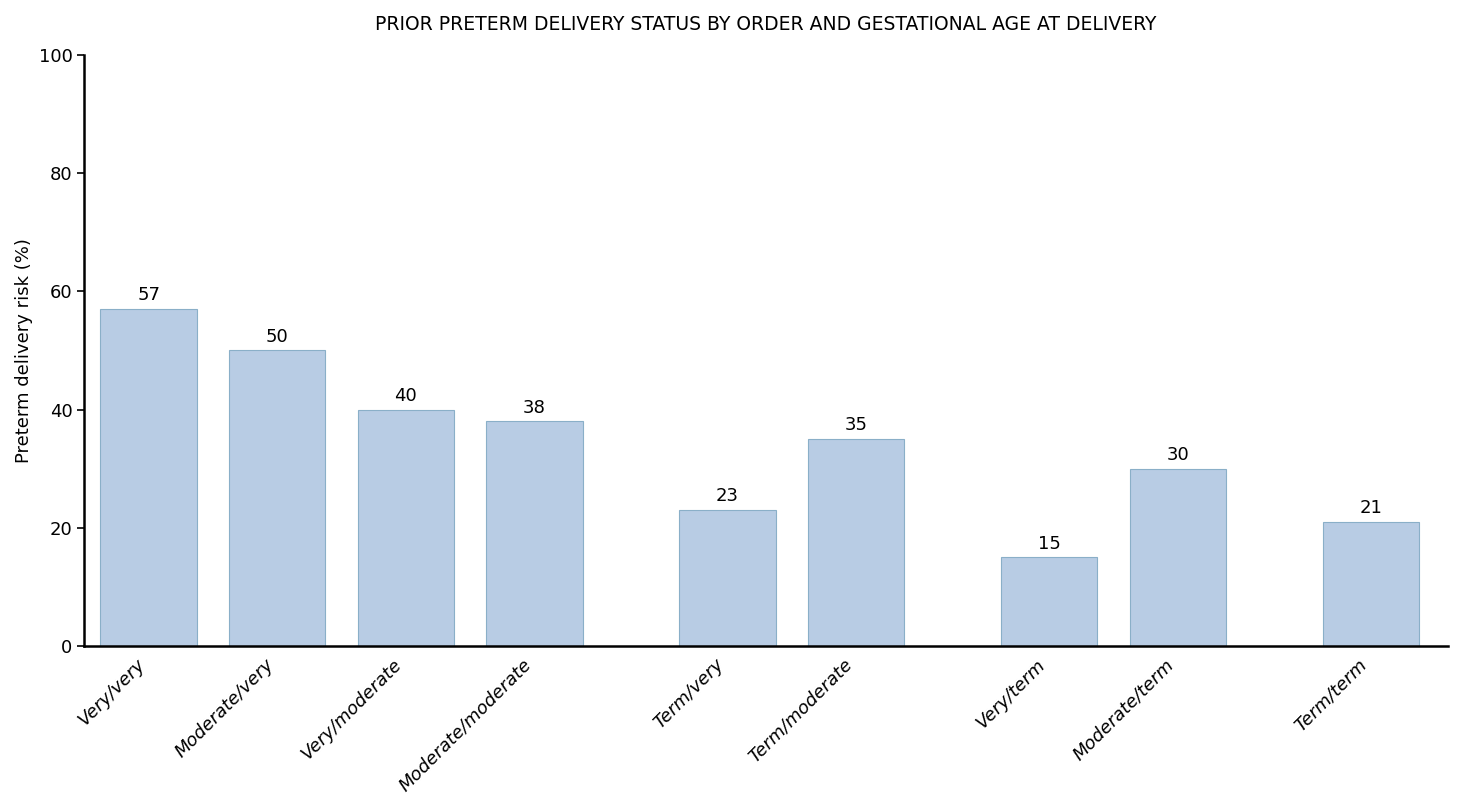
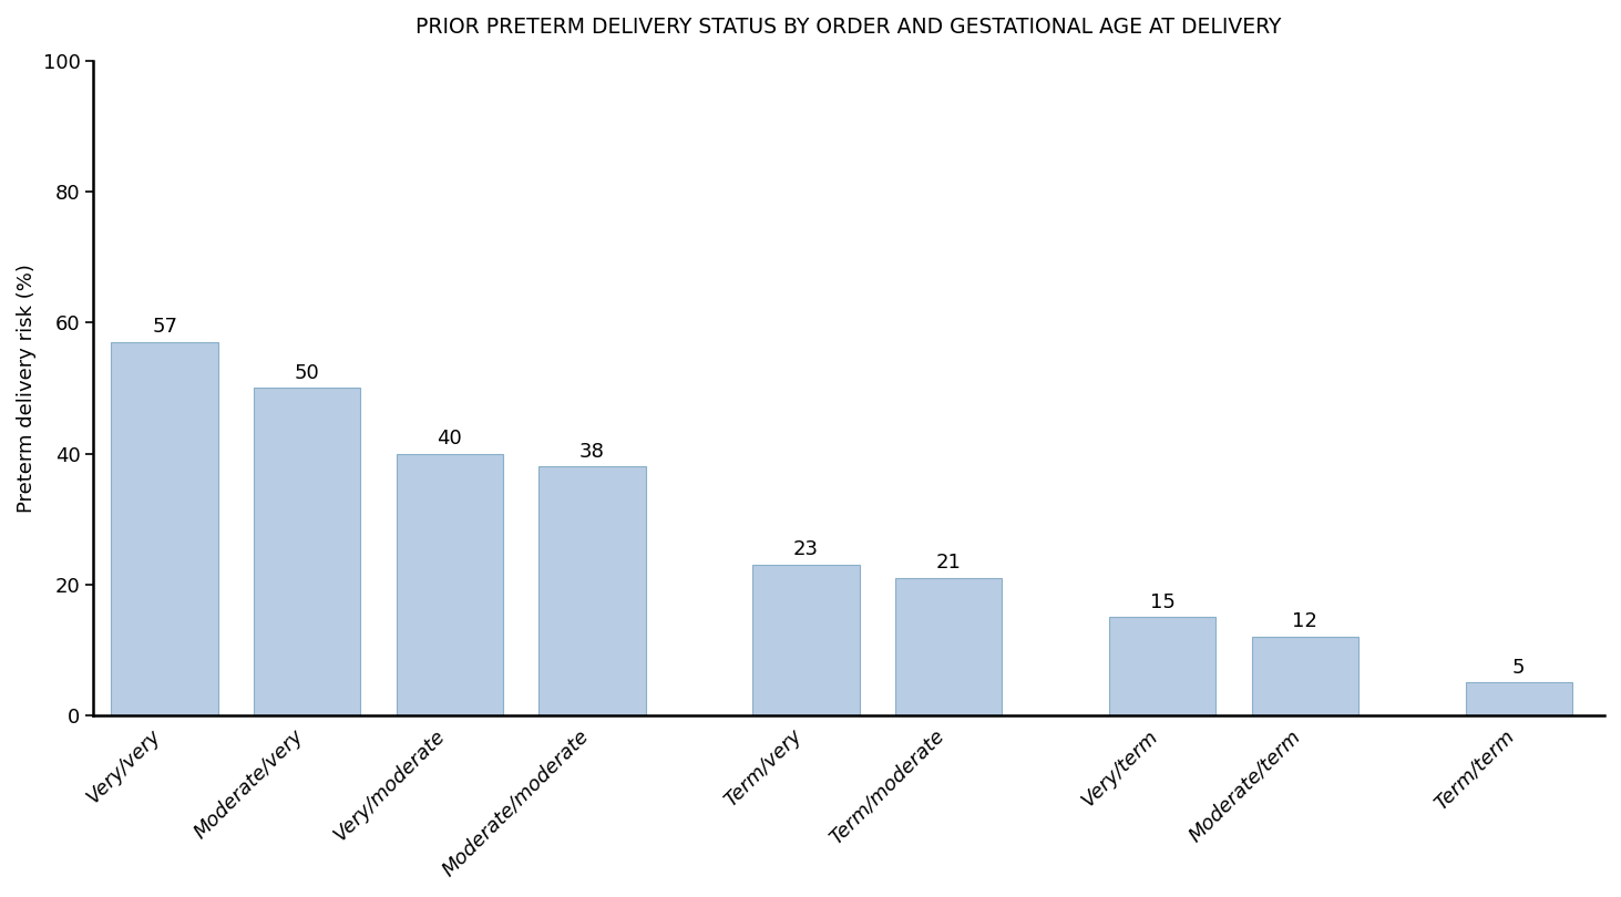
Term/moderate: 35 -> 21
Moderate/term: 30 -> 12
Term/term: 21 -> 5
